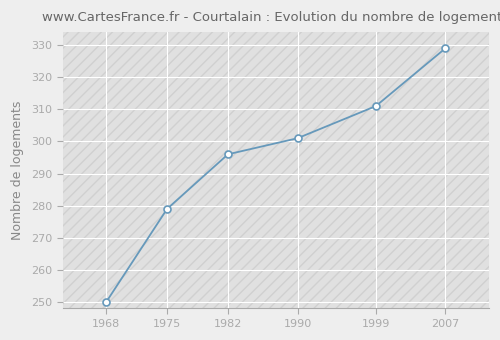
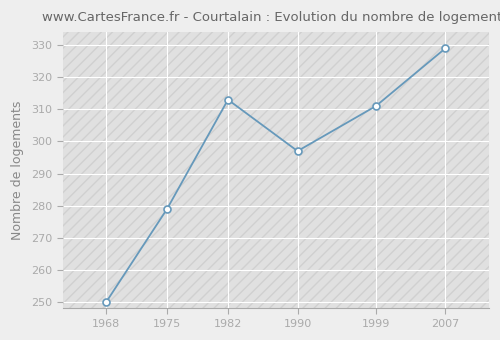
1982: 296 -> 313
1990: 301 -> 297
